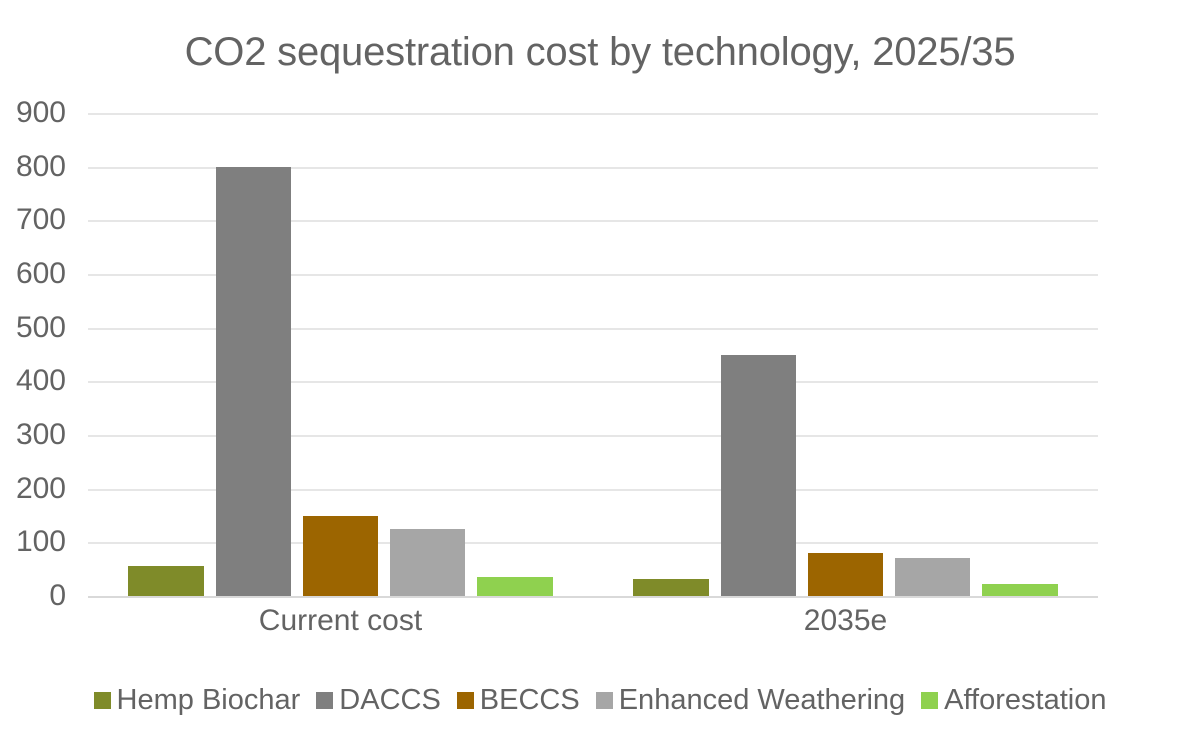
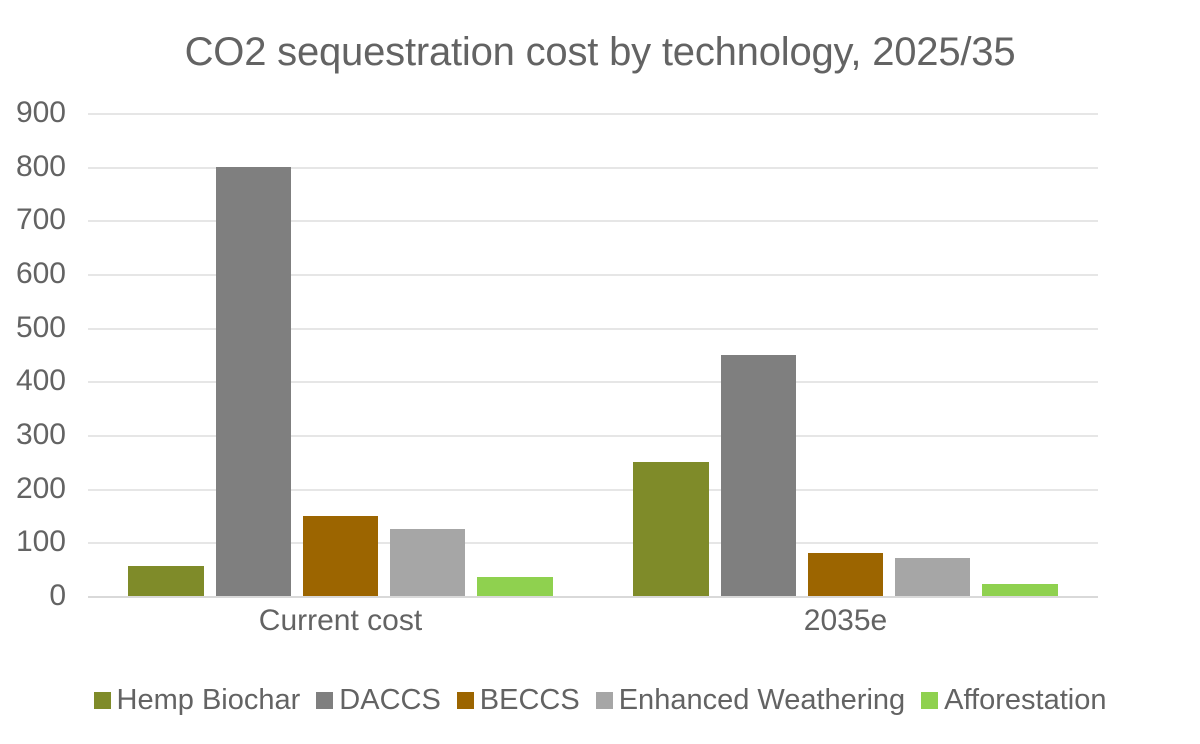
Hemp Biochar/2035e: 30 -> 250
